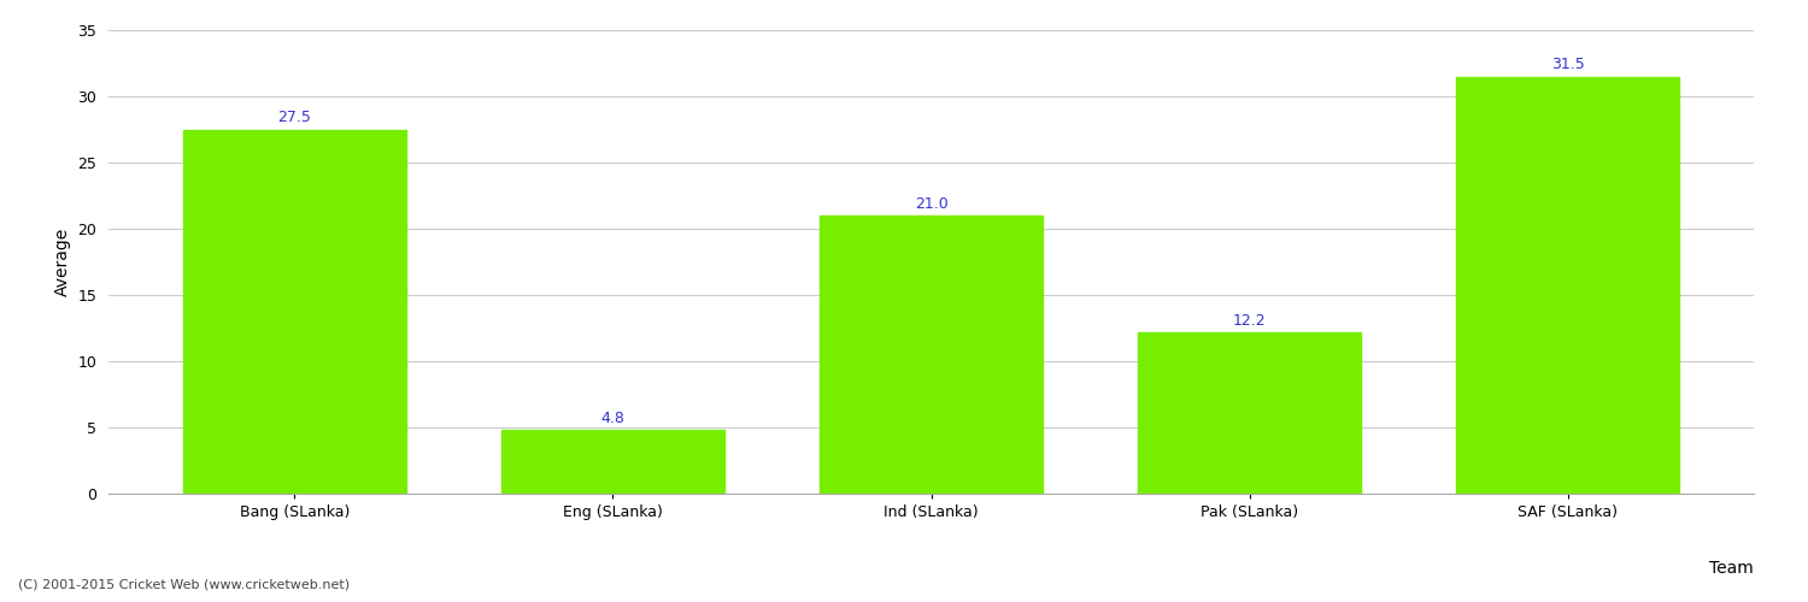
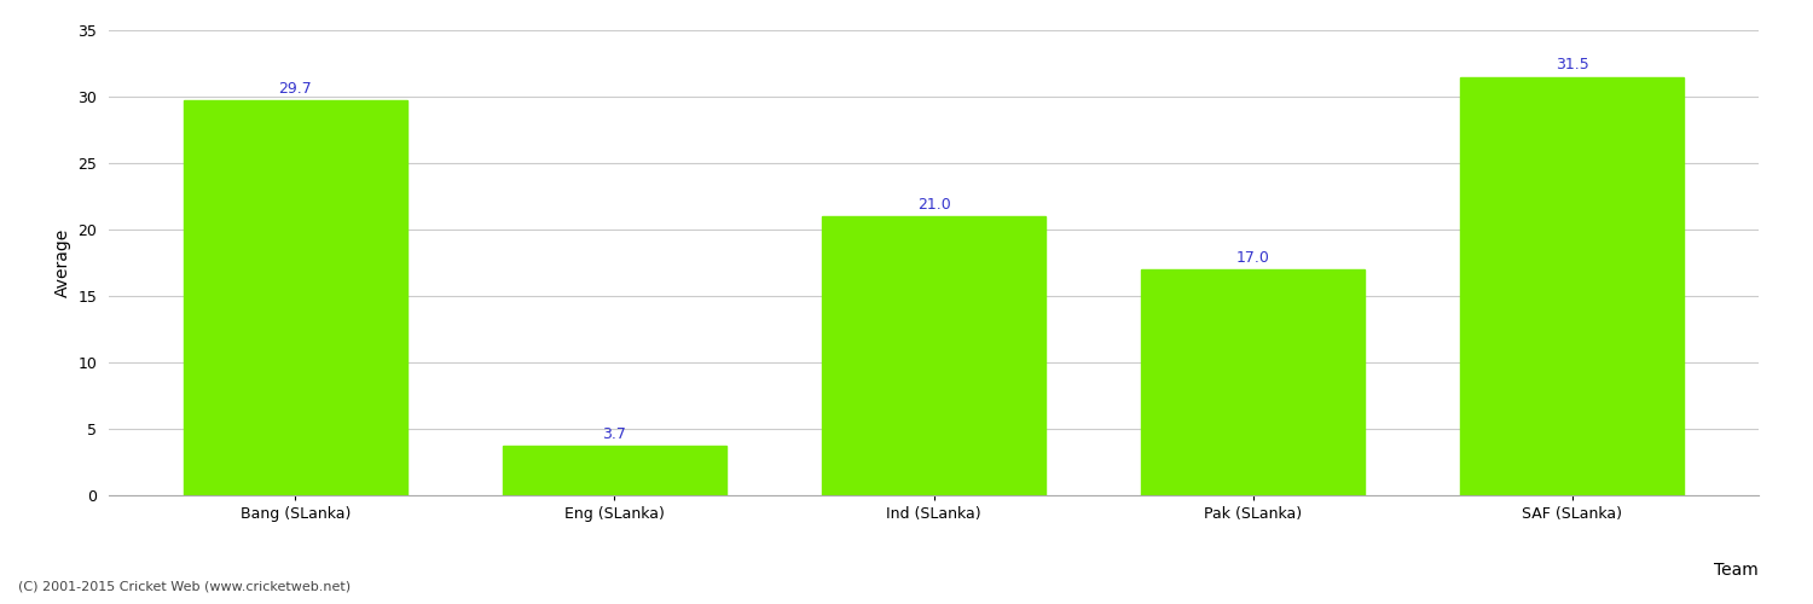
Bang (SLanka): 27.5 -> 29.7
Eng (SLanka): 4.8 -> 3.7
Pak (SLanka): 12.2 -> 17.0
